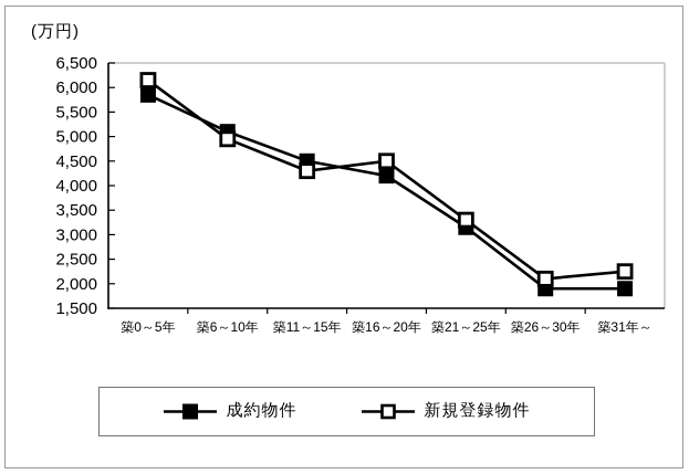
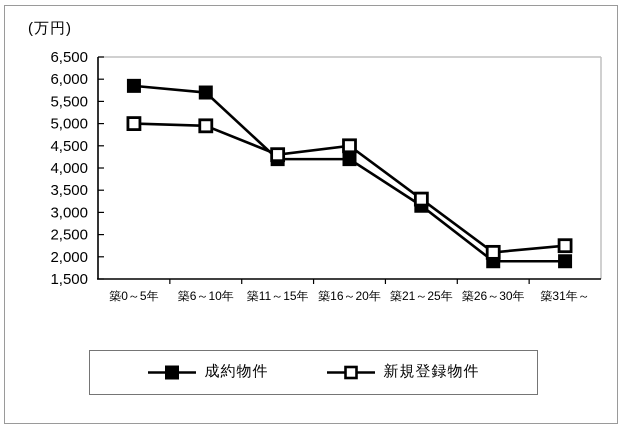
新規登録物件/築0～5年: 6200 -> 5000
成約物件/築6～10年: 5100 -> 5700
成約物件/築11～15年: 4500 -> 4200
